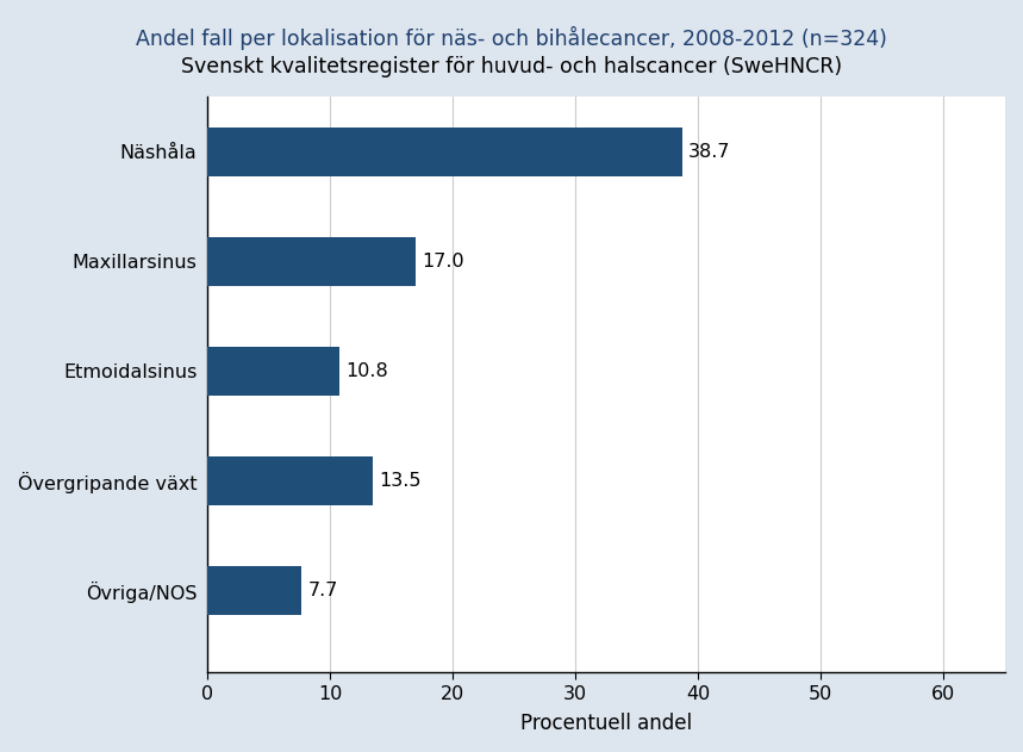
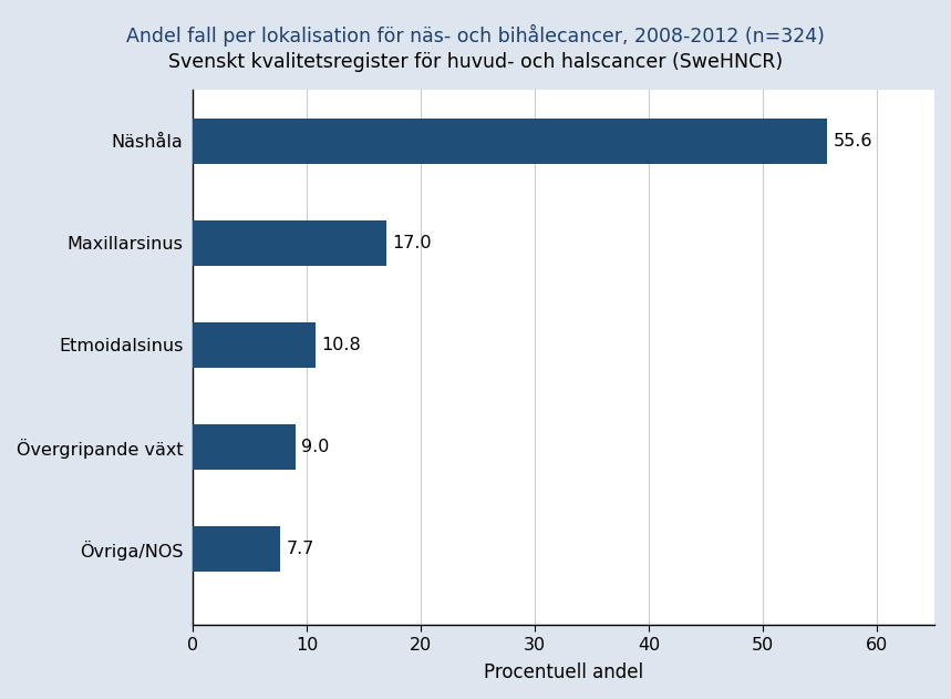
Näshåla: 38.7 -> 55.6
Övergripande växt: 13.5 -> 9.0
